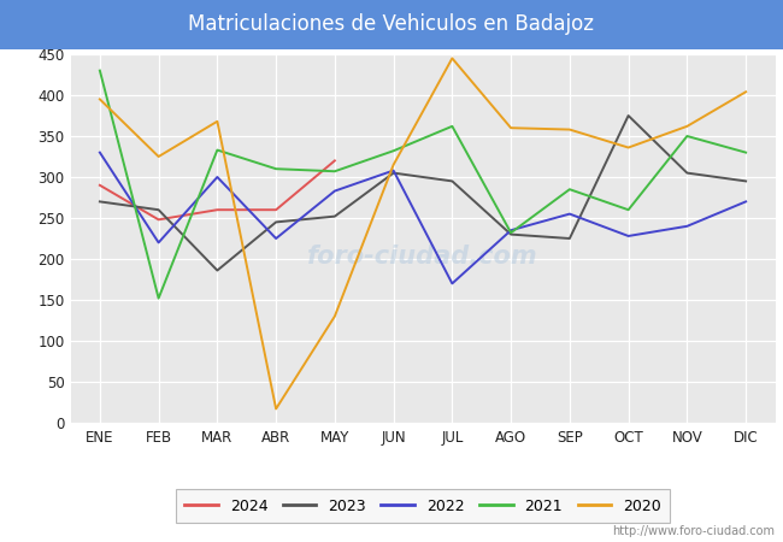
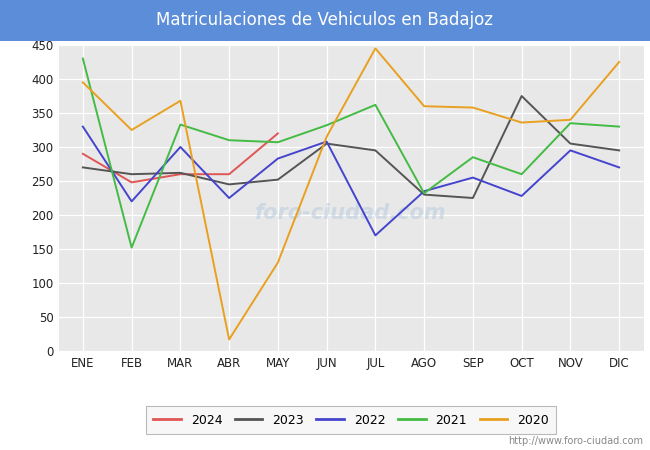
2023/MAR: 186 -> 262
2022/NOV: 240 -> 295
2021/NOV: 350 -> 335
2020/NOV: 362 -> 340
2020/DIC: 404 -> 425
